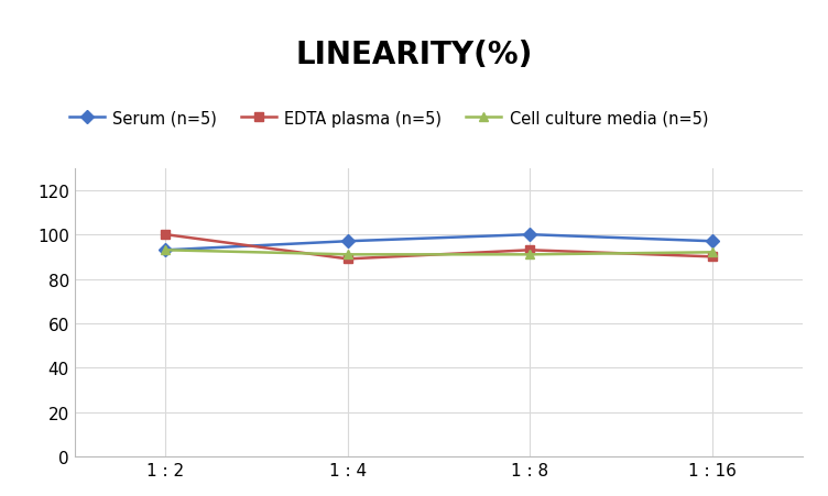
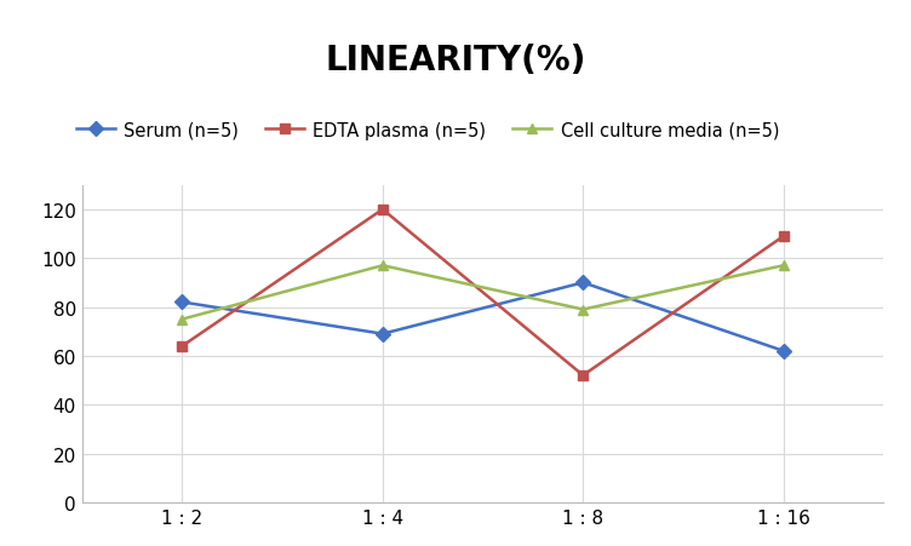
Serum (n=5)/1 : 2: 93 -> 82
EDTA plasma (n=5)/1 : 2: 100 -> 64
Cell culture media (n=5)/1 : 2: 93 -> 75
Serum (n=5)/1 : 4: 97 -> 69
EDTA plasma (n=5)/1 : 4: 89 -> 120
Cell culture media (n=5)/1 : 4: 91 -> 97
Serum (n=5)/1 : 8: 100 -> 90
EDTA plasma (n=5)/1 : 8: 93 -> 52
Cell culture media (n=5)/1 : 8: 91 -> 79
Serum (n=5)/1 : 16: 97 -> 62
EDTA plasma (n=5)/1 : 16: 90 -> 109
Cell culture media (n=5)/1 : 16: 92 -> 97
